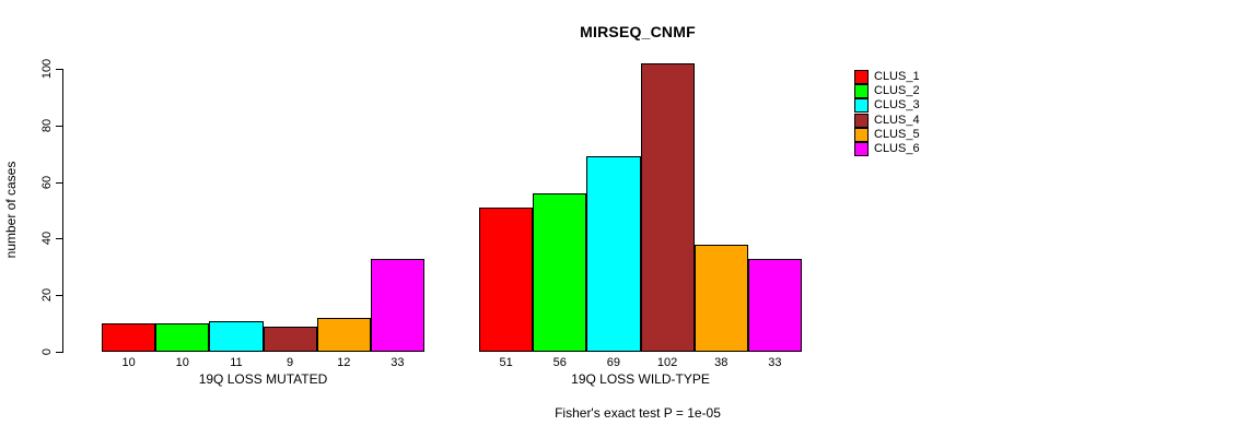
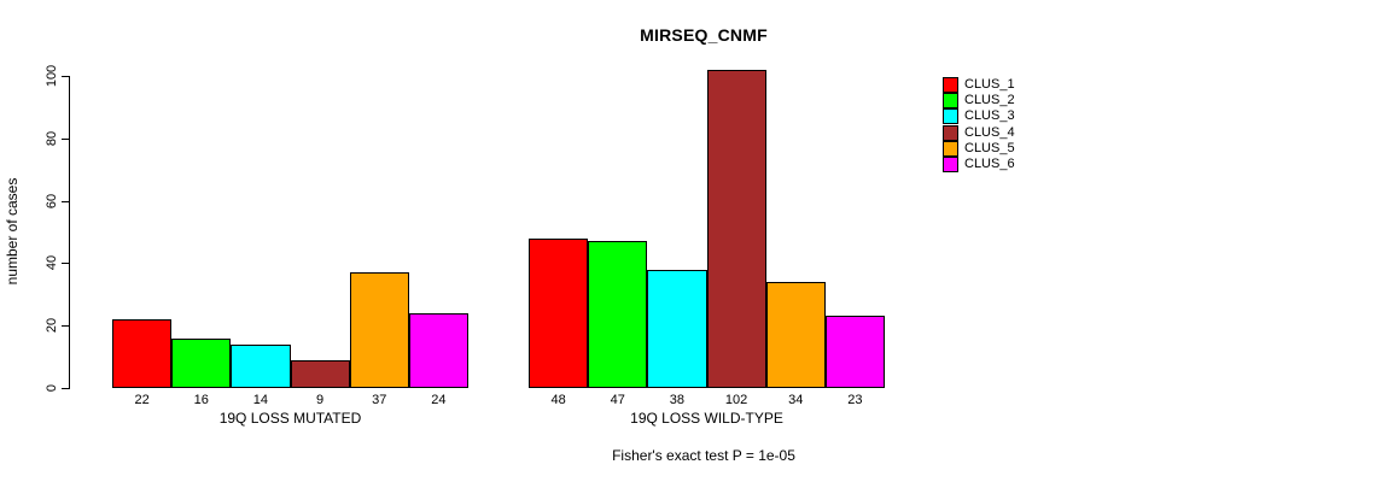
CLUS_1/19Q LOSS MUTATED: 10 -> 22
CLUS_2/19Q LOSS MUTATED: 10 -> 16
CLUS_3/19Q LOSS MUTATED: 11 -> 14
CLUS_5/19Q LOSS MUTATED: 12 -> 37
CLUS_6/19Q LOSS MUTATED: 33 -> 24
CLUS_1/19Q LOSS WILD-TYPE: 51 -> 48
CLUS_2/19Q LOSS WILD-TYPE: 56 -> 47
CLUS_3/19Q LOSS WILD-TYPE: 69 -> 38
CLUS_5/19Q LOSS WILD-TYPE: 38 -> 34
CLUS_6/19Q LOSS WILD-TYPE: 33 -> 23
